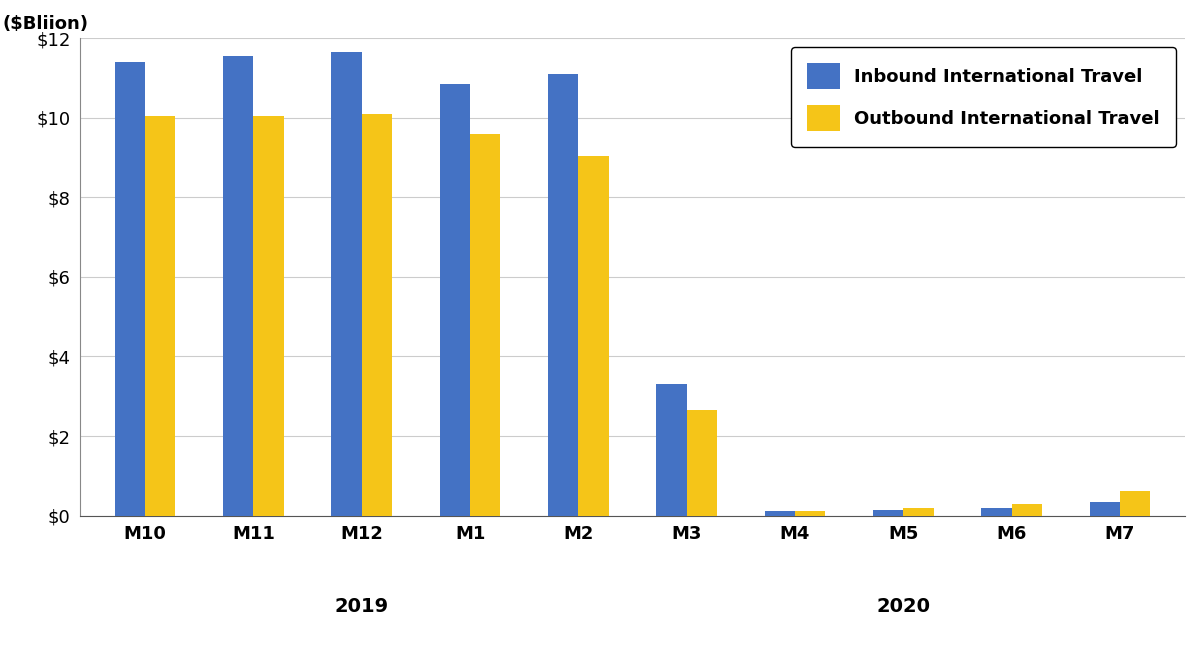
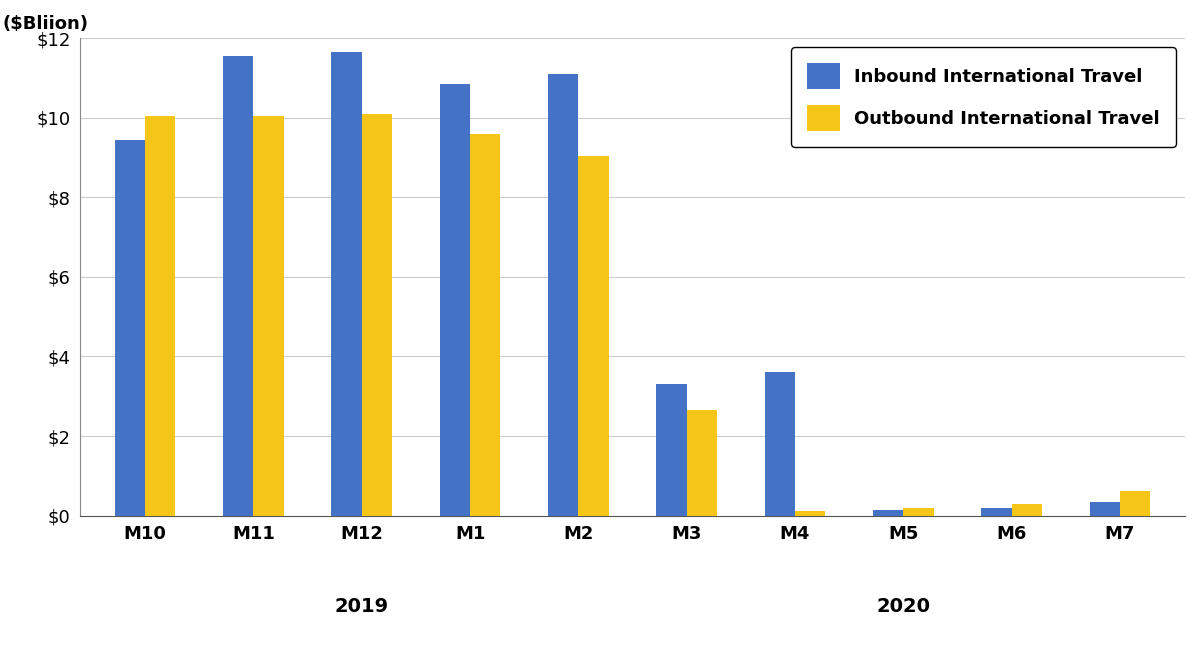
Inbound International Travel/M10: $11.40 -> $9.45
Inbound International Travel/M4: $0.12 -> $3.60
